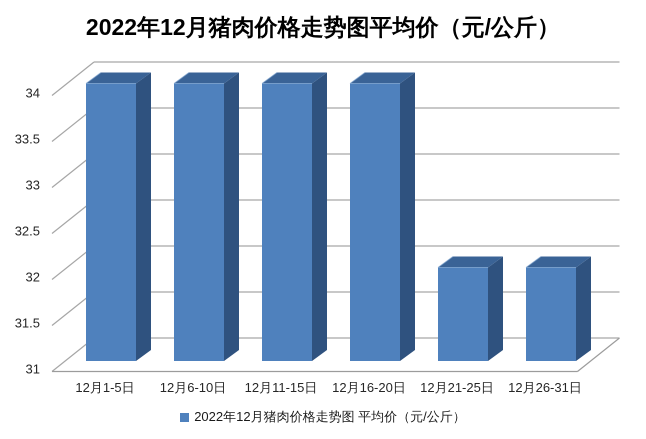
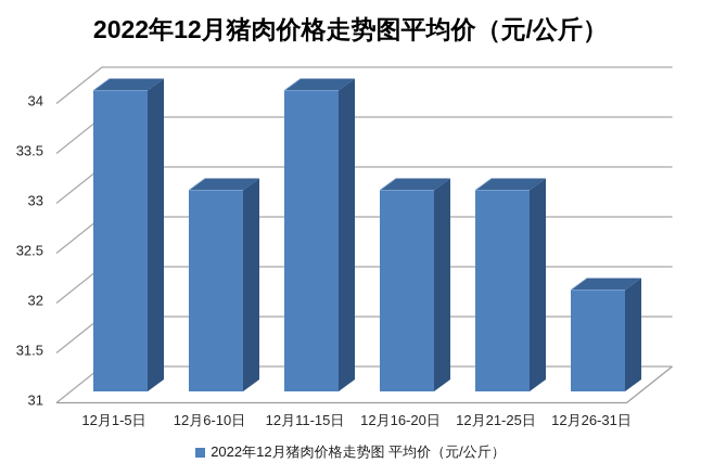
12月6-10日: 34 -> 33
12月16-20日: 34 -> 33
12月21-25日: 32 -> 33
